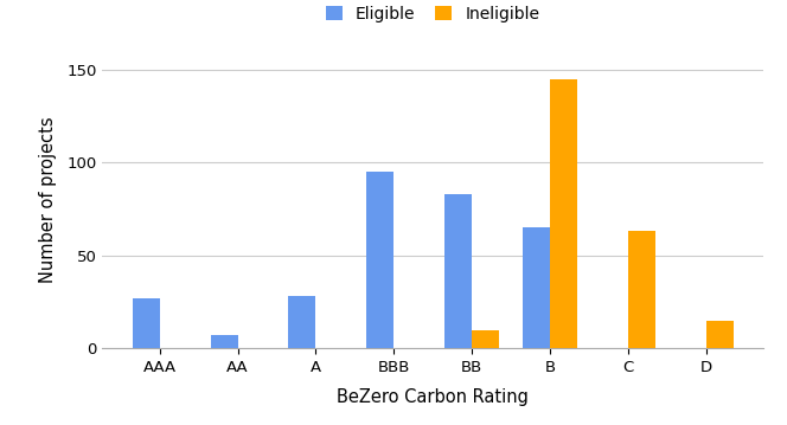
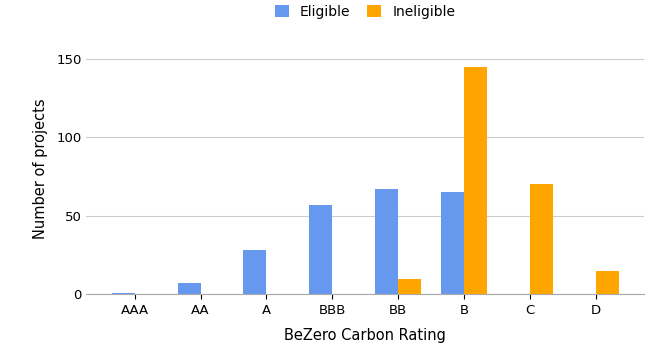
Eligible/AAA: 27 -> 1
Eligible/BBB: 95 -> 57
Eligible/BB: 83 -> 67
Ineligible/C: 63 -> 70
